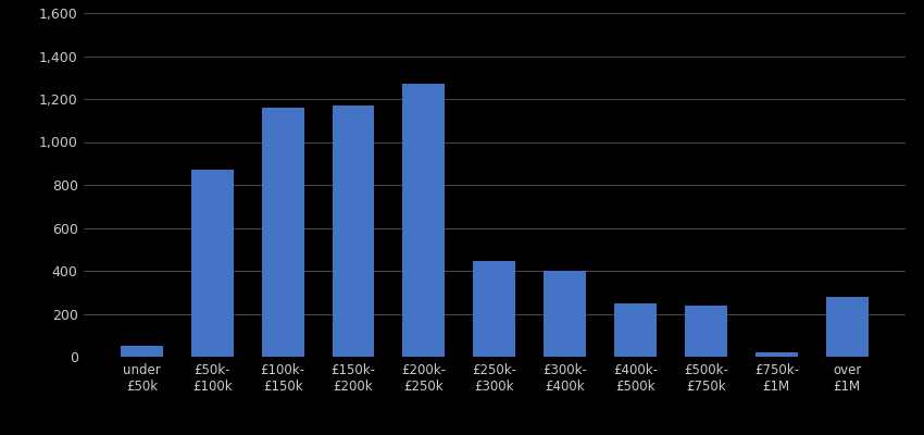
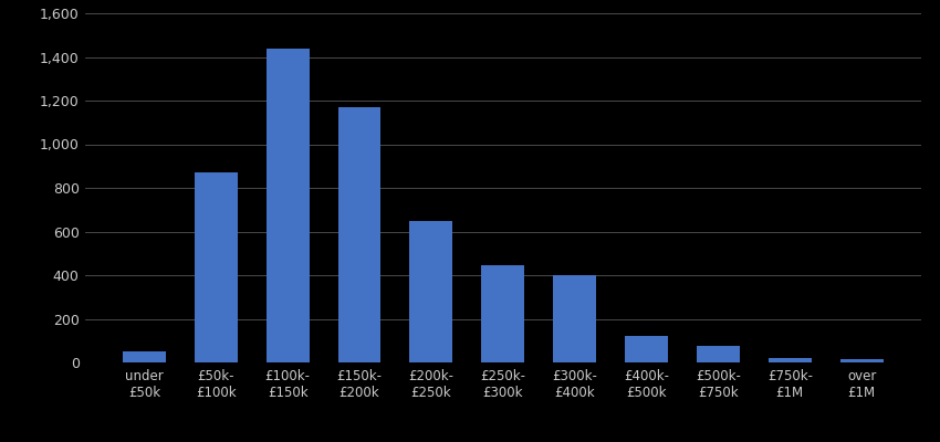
£100k- £150k: 1,160 -> 1,440
£200k- £250k: 1,270 -> 650
£400k- £500k: 250 -> 120
£500k- £750k: 240 -> 80
over £1M: 280 -> 20
